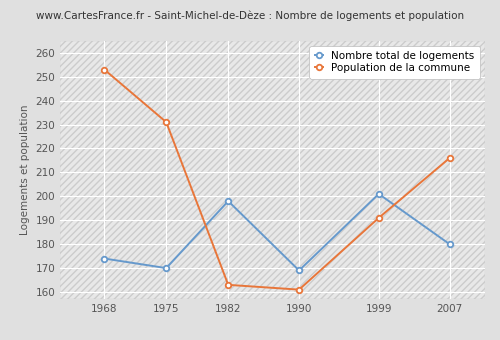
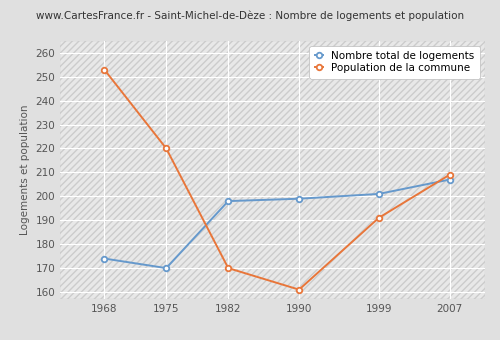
Population de la commune/1975: 231 -> 220
Population de la commune/1982: 163 -> 170
Nombre total de logements/1990: 169 -> 199
Nombre total de logements/2007: 180 -> 207
Population de la commune/2007: 216 -> 209
